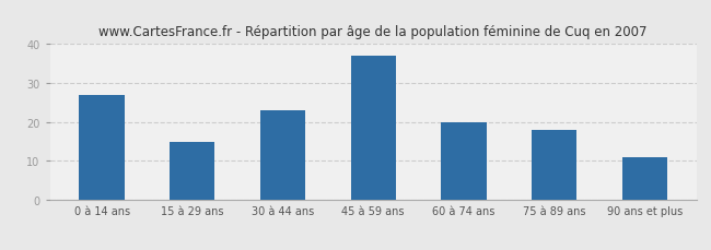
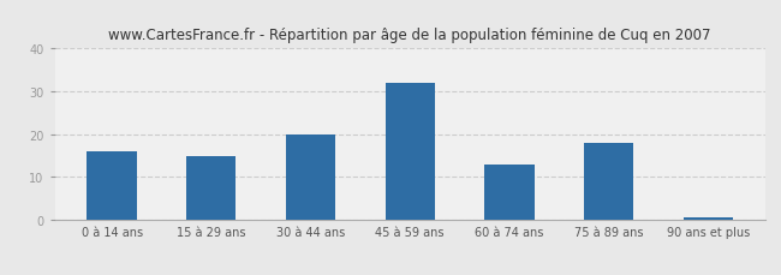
0 à 14 ans: 27.0 -> 16.0
30 à 44 ans: 23.0 -> 20.0
45 à 59 ans: 37.0 -> 32.0
60 à 74 ans: 20.0 -> 13.0
90 ans et plus: 11.0 -> 0.5
